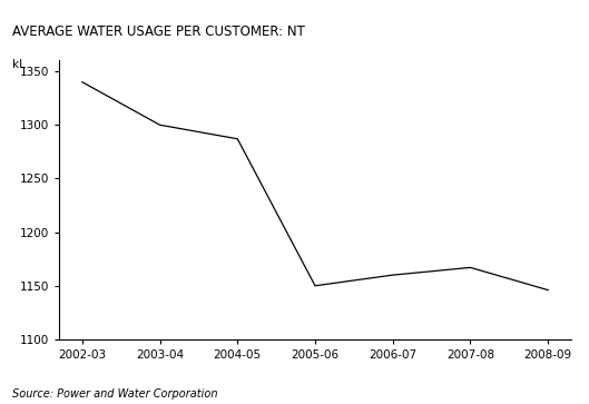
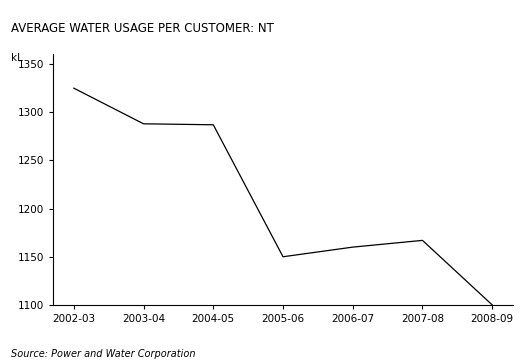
2002-03: 1340 -> 1325
2003-04: 1300 -> 1288
2008-09: 1146 -> 1100
